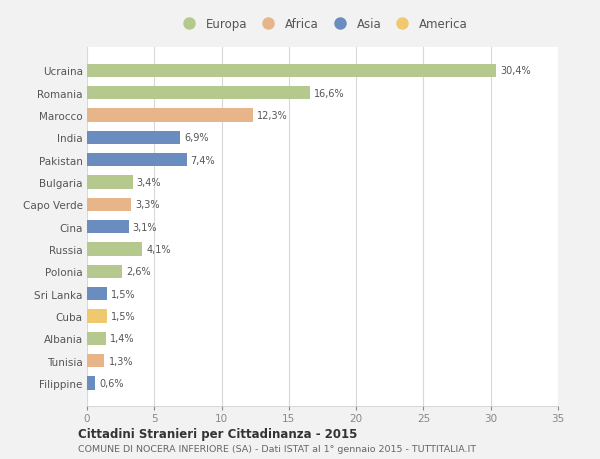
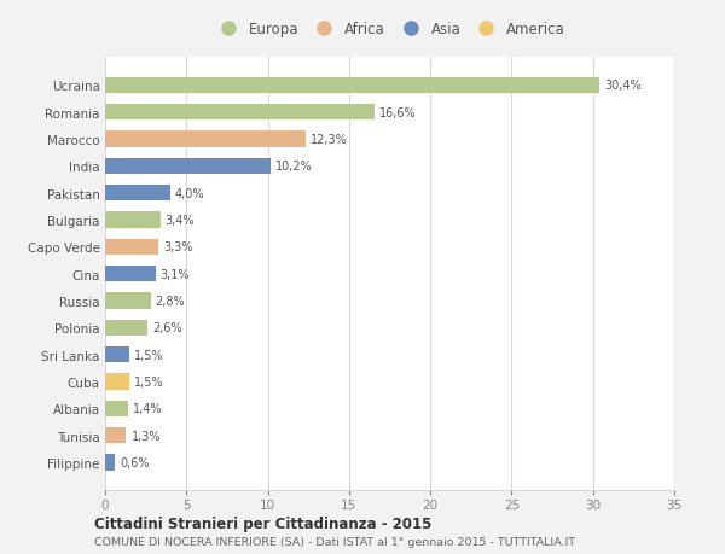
India: 6,9% -> 10,2%
Pakistan: 7,4% -> 4,0%
Russia: 4,1% -> 2,8%
